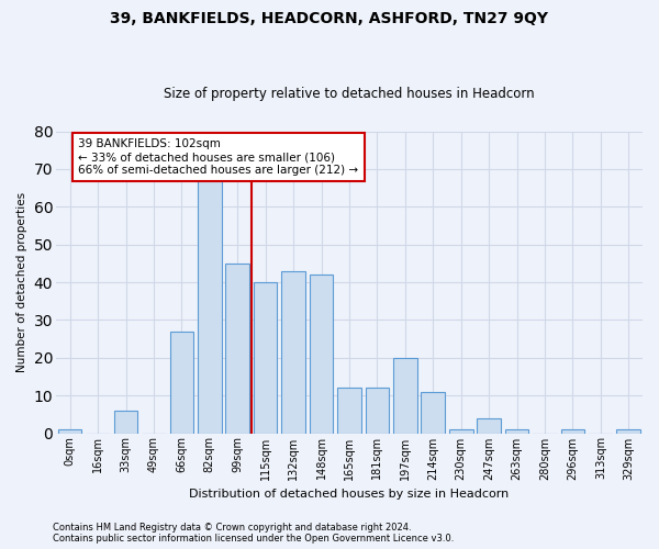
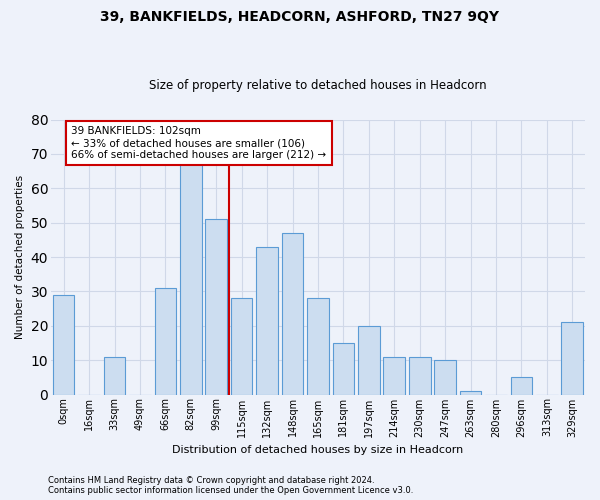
0sqm: 1 -> 29
33sqm: 6 -> 11
66sqm: 27 -> 31
99sqm: 45 -> 51
115sqm: 40 -> 28
148sqm: 42 -> 47
165sqm: 12 -> 28
181sqm: 12 -> 15
230sqm: 1 -> 11
247sqm: 4 -> 10
296sqm: 1 -> 5
329sqm: 1 -> 21
